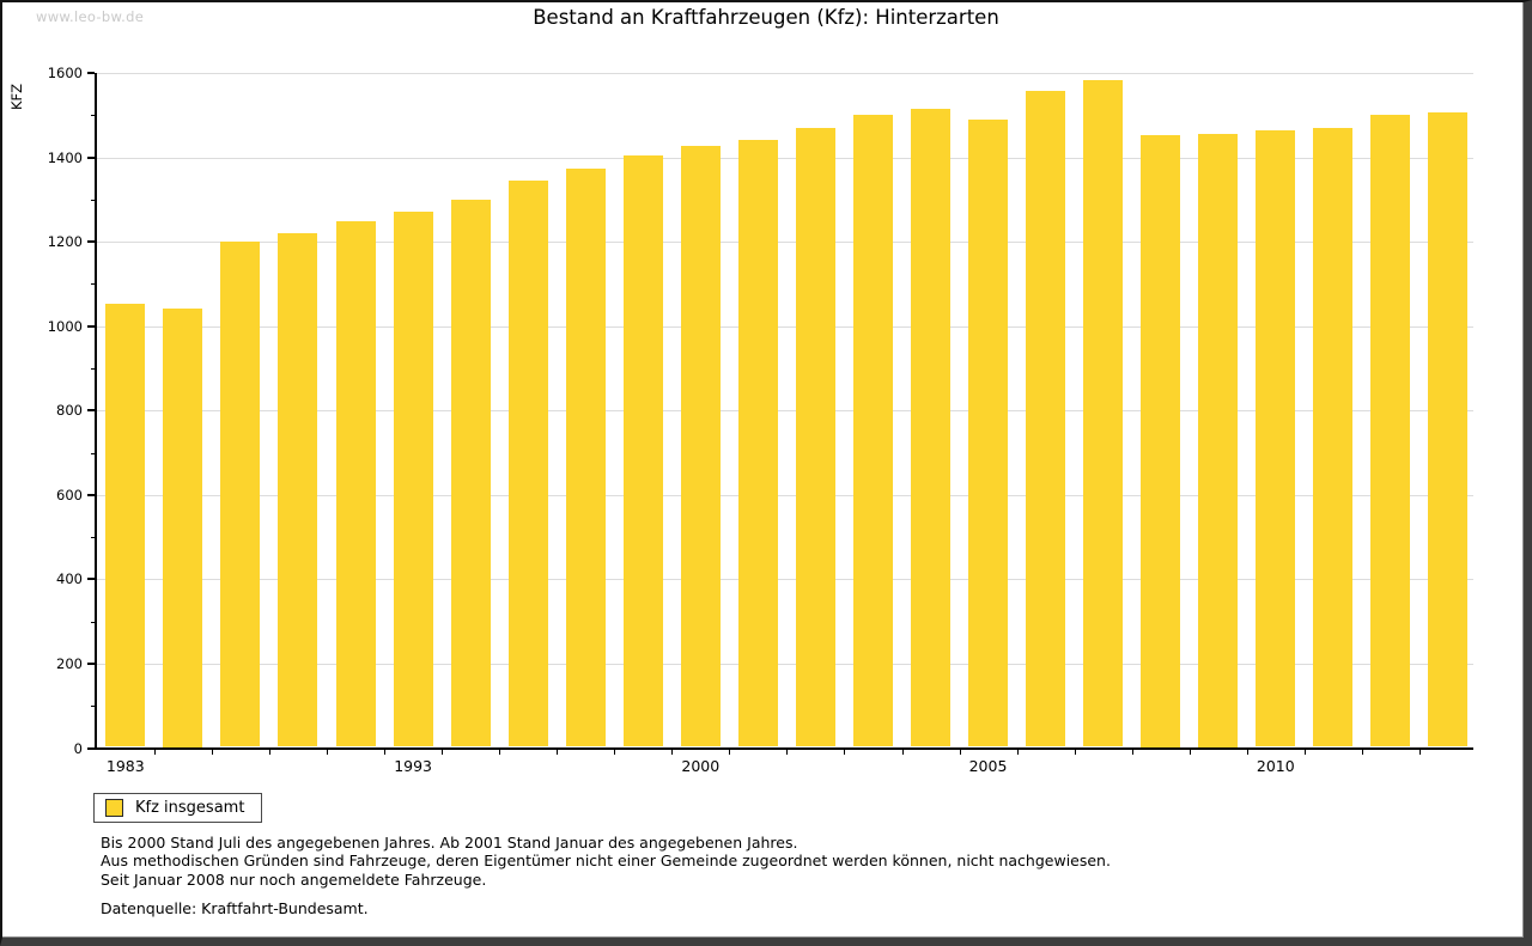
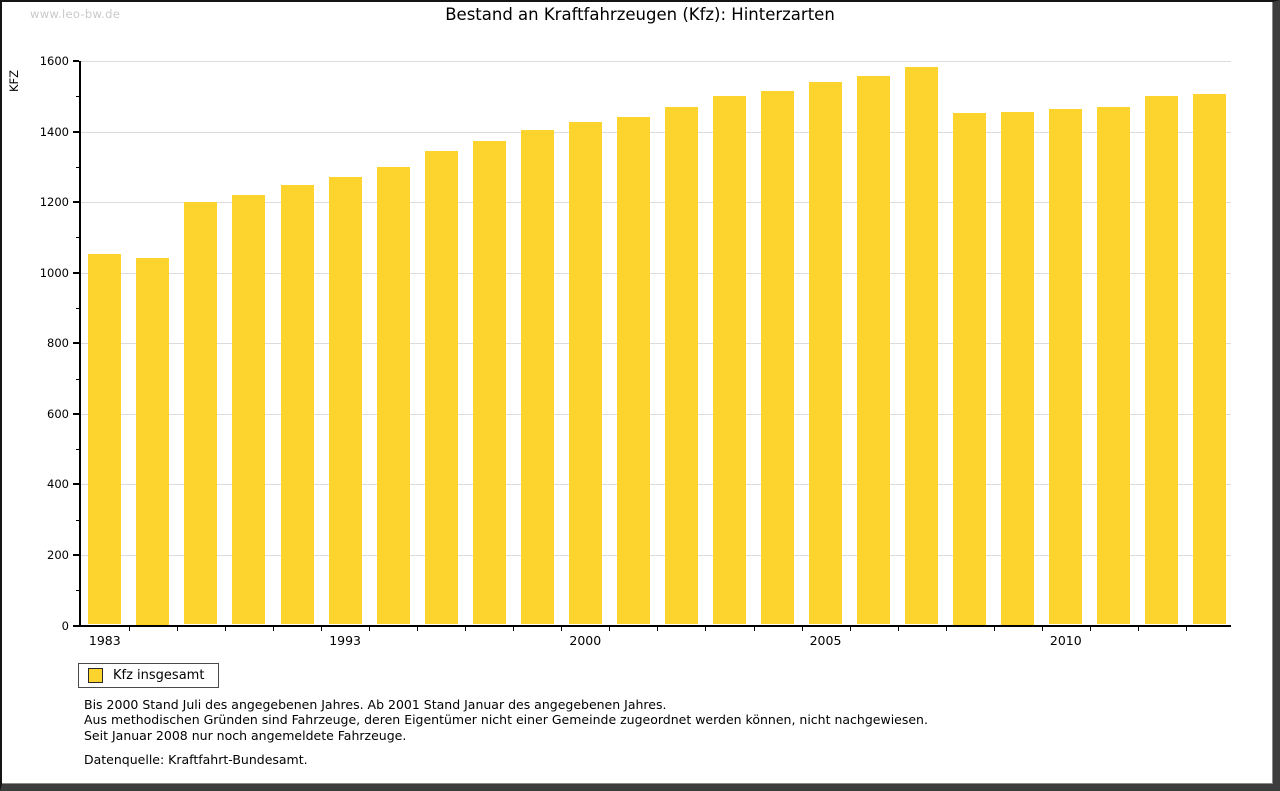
2005: 1490 -> 1540
